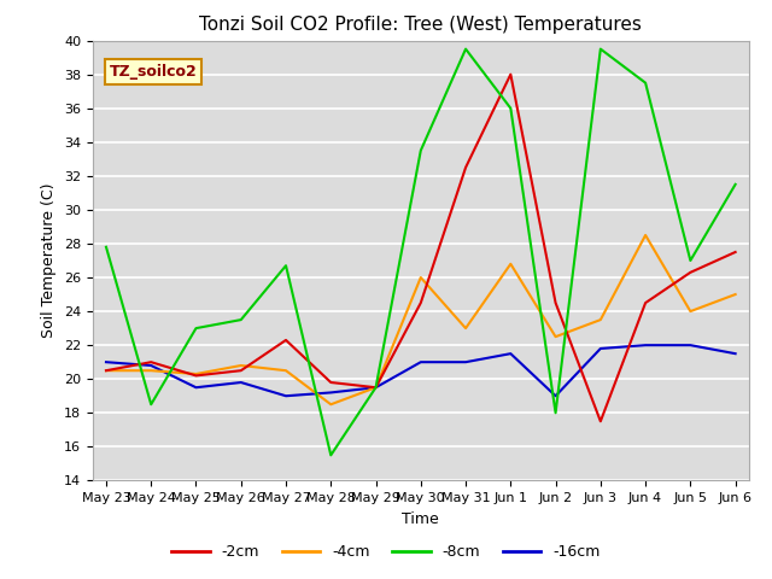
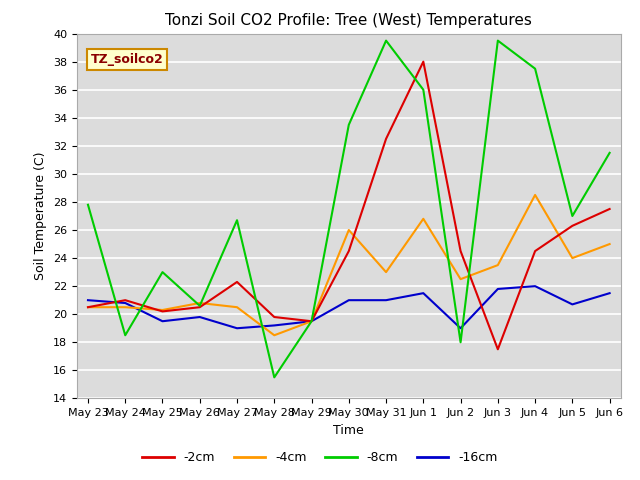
-8cm/May 26: 23.5 -> 20.6
-16cm/Jun 5: 22.0 -> 20.7
